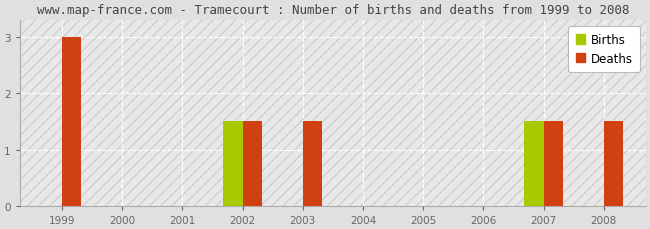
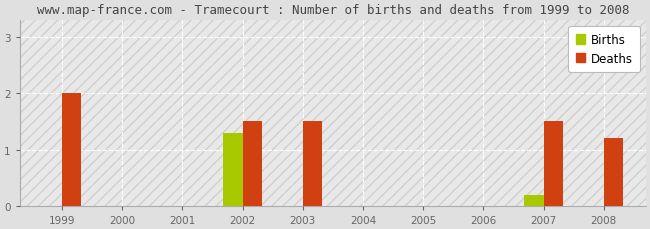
Deaths/1999: 3.0 -> 2.0
Births/2002: 1.5 -> 1.3
Births/2007: 1.5 -> 0.2
Deaths/2008: 1.5 -> 1.2
